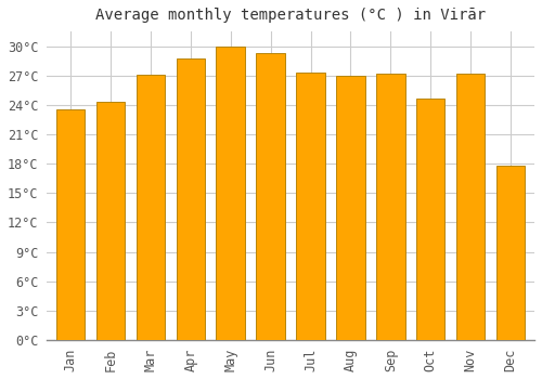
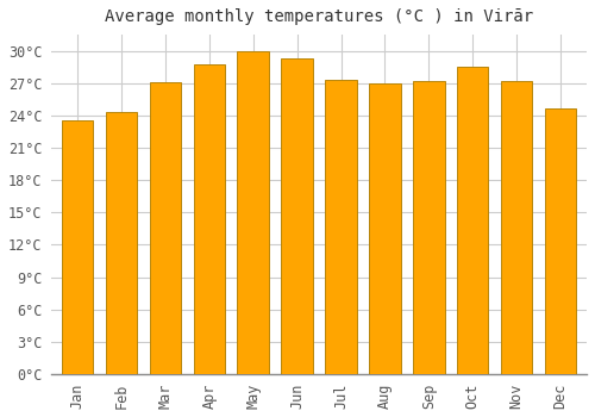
Oct: 24.6°C -> 28.5°C
Dec: 17.8°C -> 24.7°C
